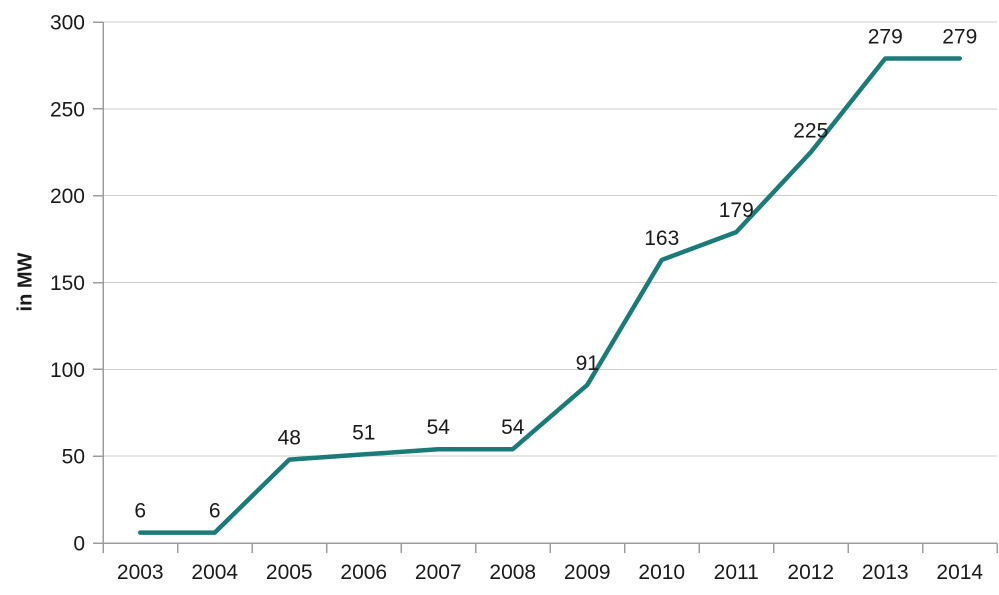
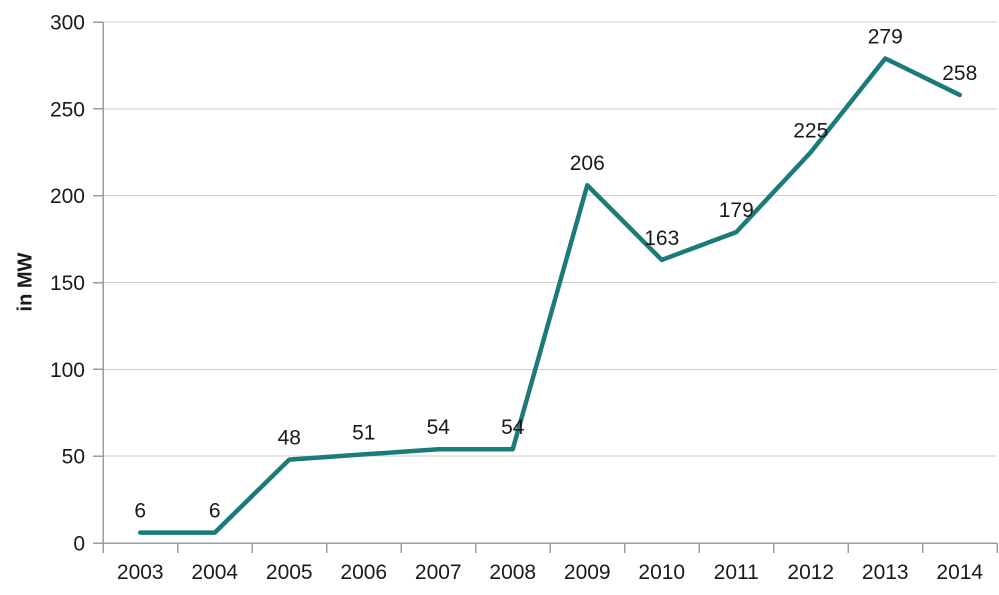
2009: 91 -> 206
2014: 279 -> 258
